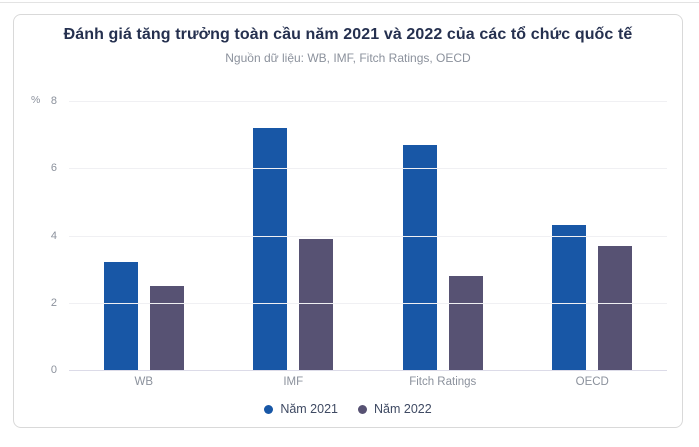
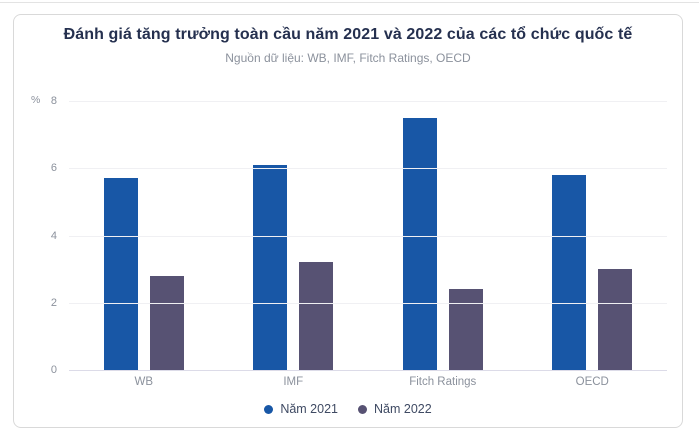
Năm 2021/WB: 3.2 -> 5.7
Năm 2022/WB: 2.5 -> 2.8
Năm 2021/IMF: 7.2 -> 6.1
Năm 2022/IMF: 3.9 -> 3.2
Năm 2021/Fitch Ratings: 6.7 -> 7.5
Năm 2022/Fitch Ratings: 2.8 -> 2.4
Năm 2021/OECD: 4.3 -> 5.8
Năm 2022/OECD: 3.7 -> 3.0
